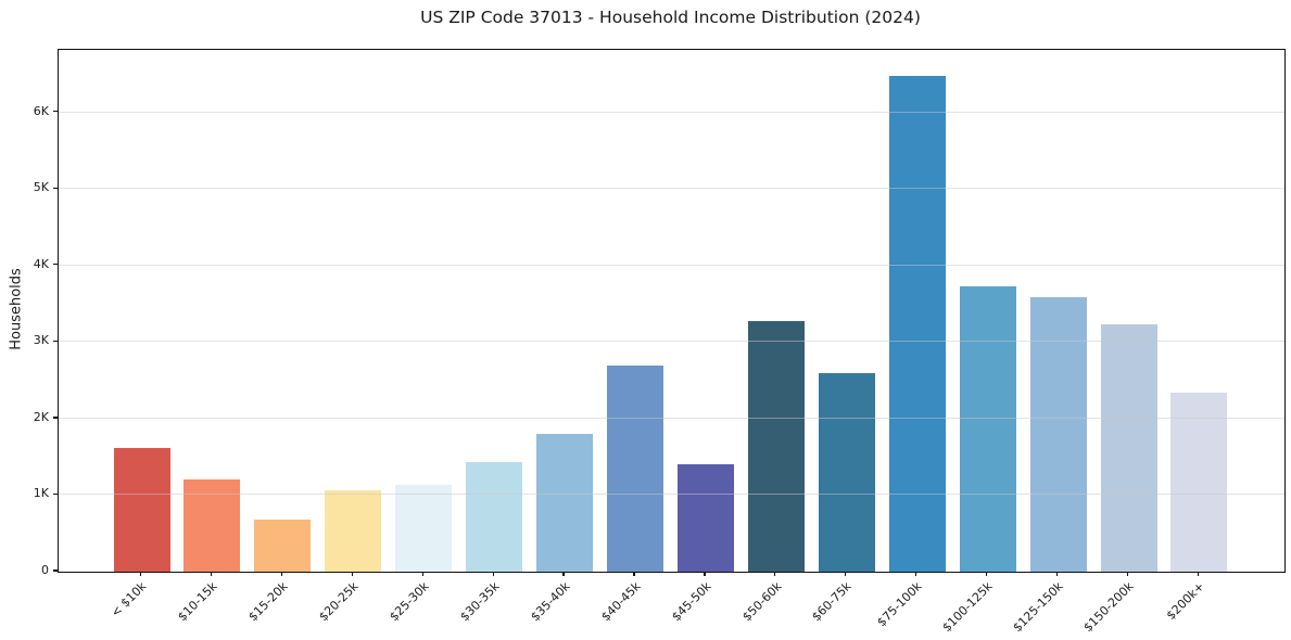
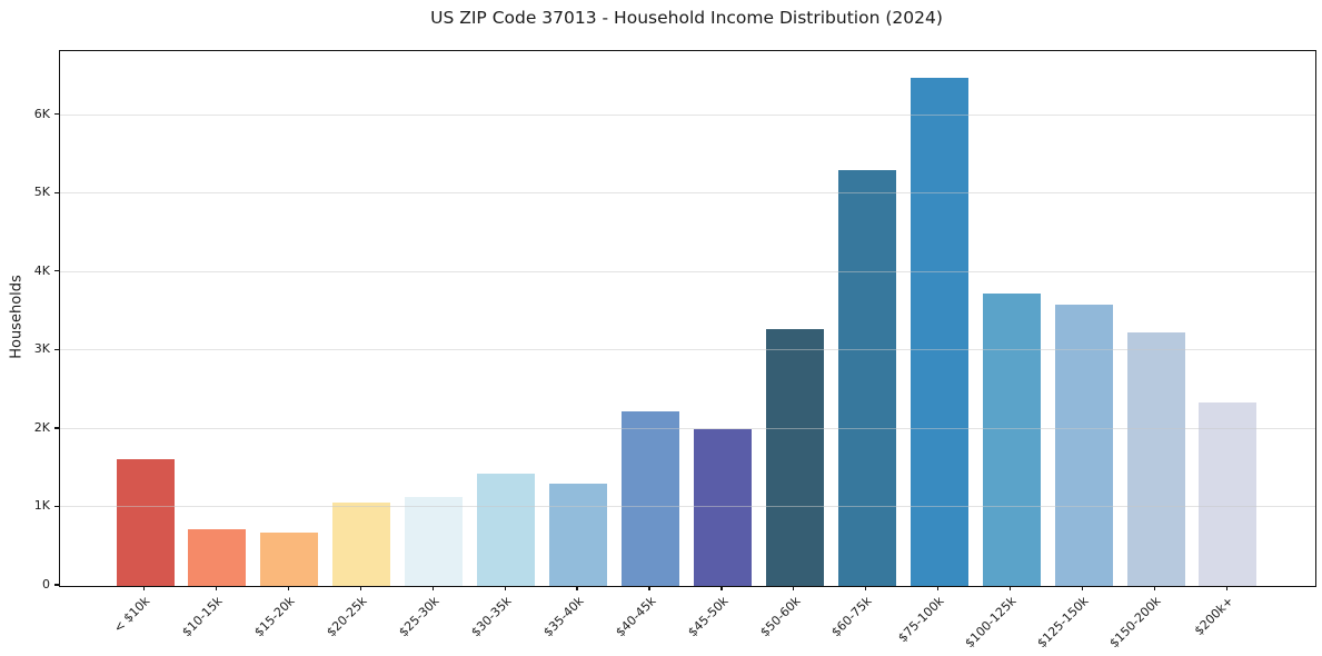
$10-15k: 1.2K -> 0.7K
$35-40k: 1.8K -> 1.3K
$40-45k: 2.7K -> 2.2K
$45-50k: 1.4K -> 2.0K
$60-75k: 2.6K -> 5.3K
